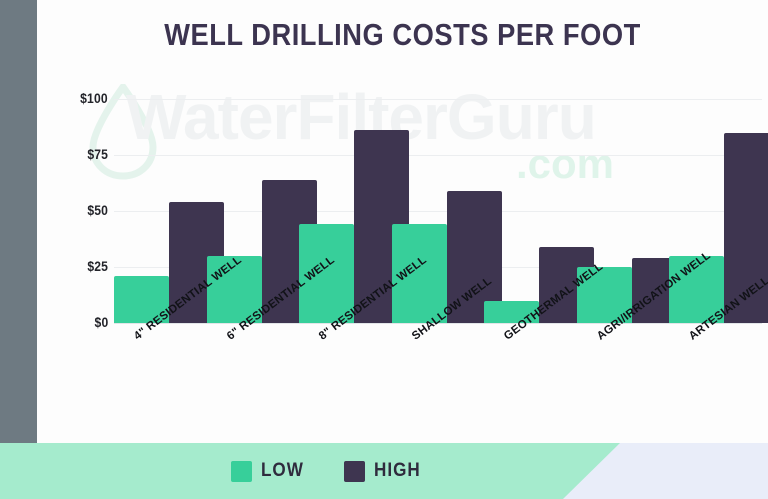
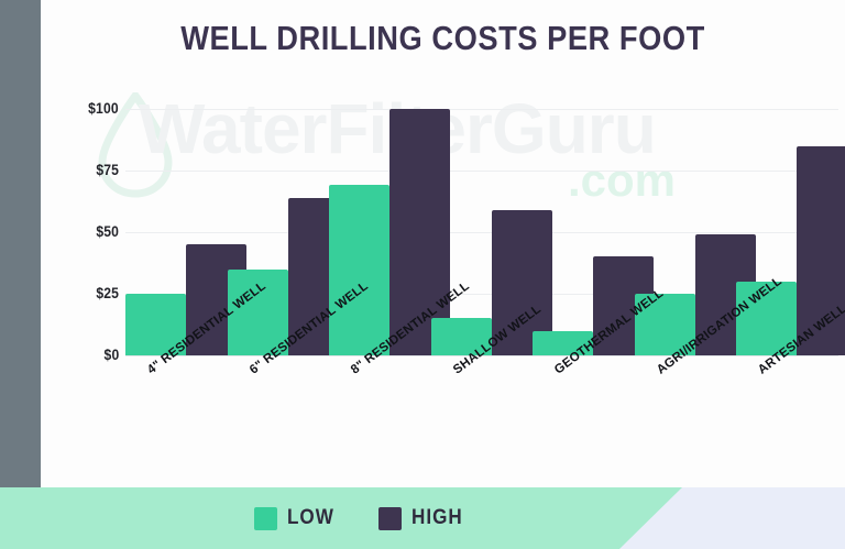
LOW/4" RESIDENTIAL WELL: $21 -> $25
HIGH/4" RESIDENTIAL WELL: $54 -> $45
LOW/6" RESIDENTIAL WELL: $30 -> $35
LOW/8" RESIDENTIAL WELL: $44 -> $69
HIGH/8" RESIDENTIAL WELL: $86 -> $100
LOW/SHALLOW WELL: $44 -> $15
HIGH/GEOTHERMAL WELL: $34 -> $40
HIGH/AGRI/IRRIGATION WELL: $29 -> $49
